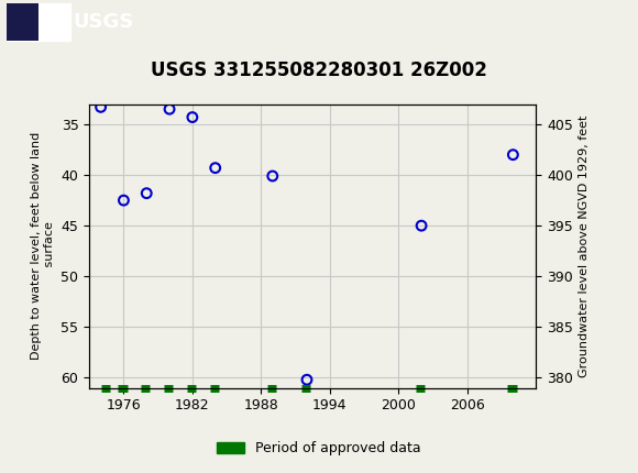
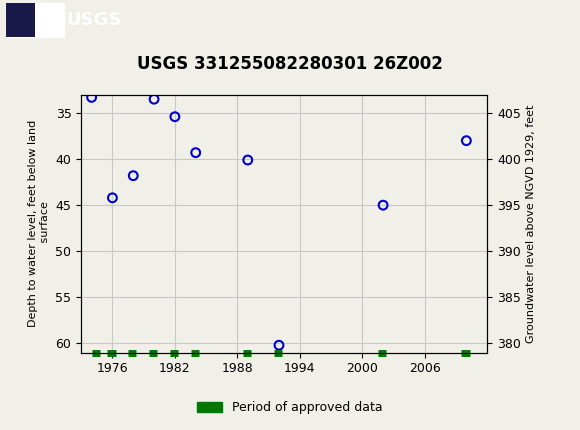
1976: 42.5 -> 44.2
1982: 34.3 -> 35.4
